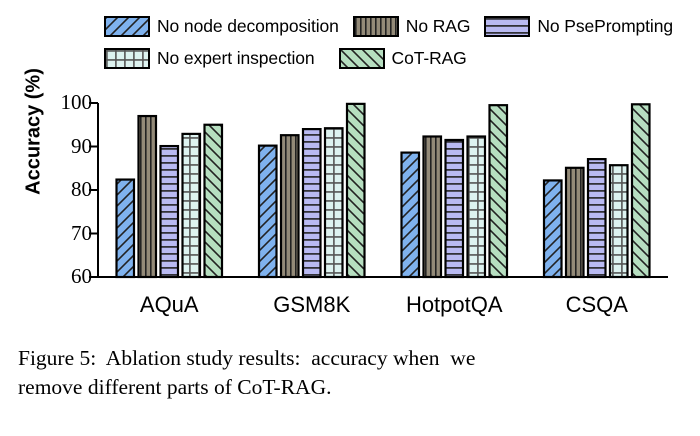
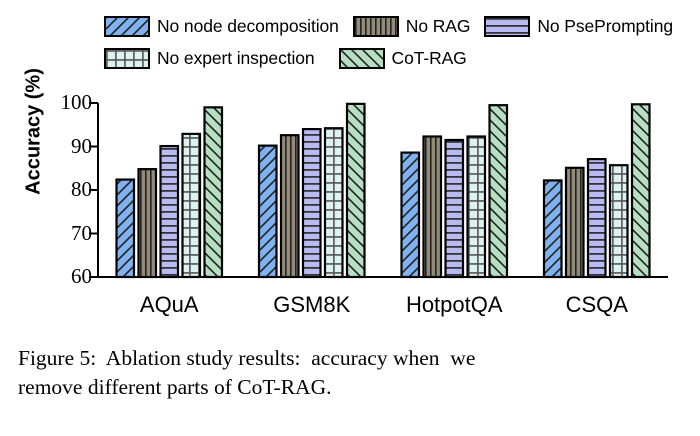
No RAG/AQuA: 97 -> 85
CoT-RAG/AQuA: 95 -> 99
